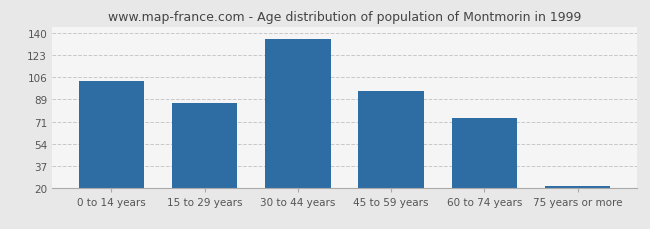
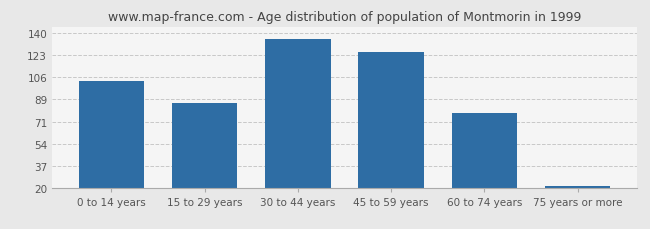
45 to 59 years: 95 -> 125
60 to 74 years: 74 -> 78
